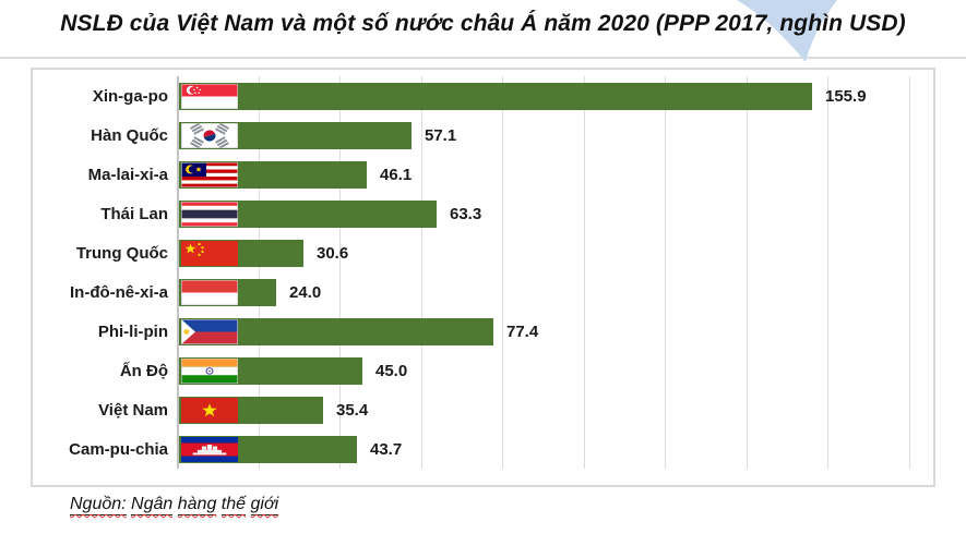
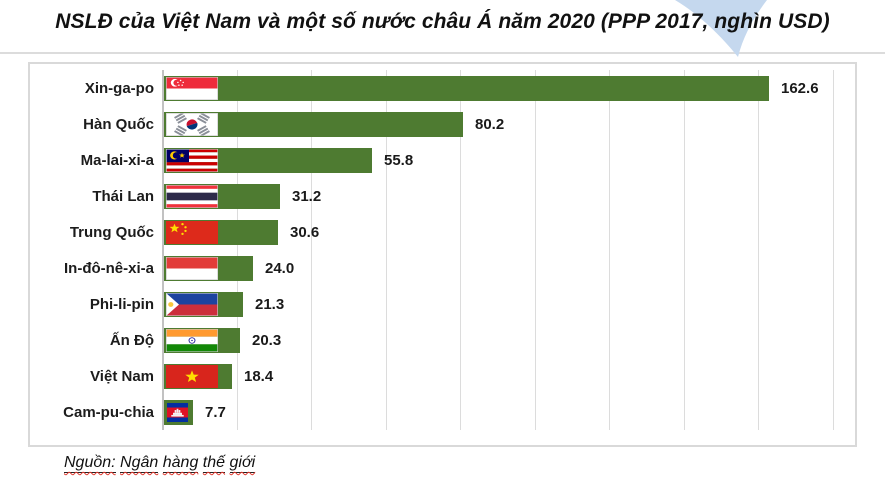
Xin-ga-po: 155.9 -> 162.6
Hàn Quốc: 57.1 -> 80.2
Ma-lai-xi-a: 46.1 -> 55.8
Thái Lan: 63.3 -> 31.2
Phi-li-pin: 77.4 -> 21.3
Ấn Độ: 45.0 -> 20.3
Việt Nam: 35.4 -> 18.4
Cam-pu-chia: 43.7 -> 7.7
